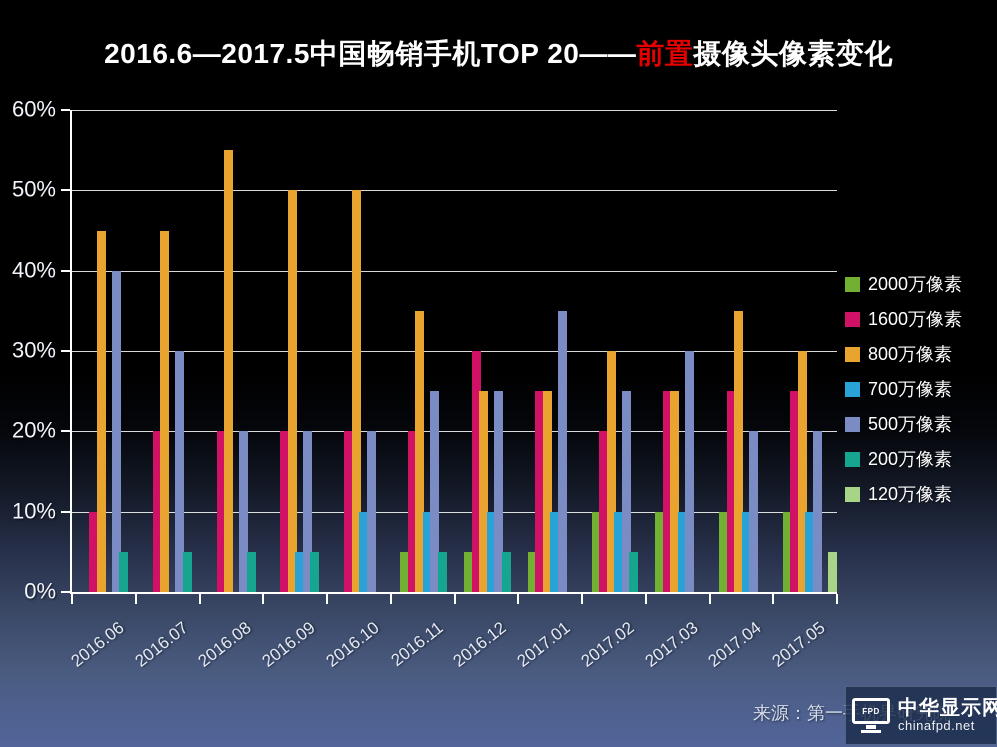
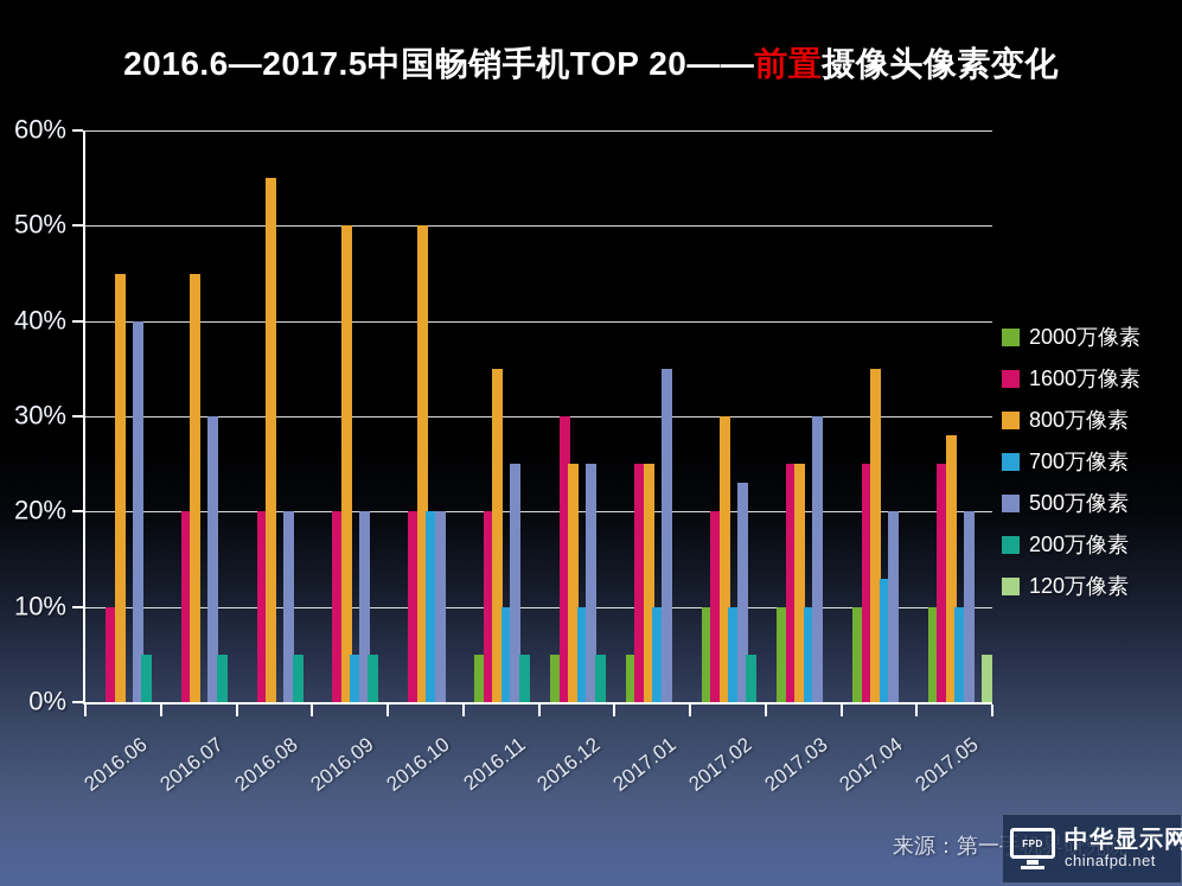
700万像素/2016.10: 10% -> 20%
500万像素/2017.02: 25% -> 23%
700万像素/2017.04: 10% -> 13%
800万像素/2017.05: 30% -> 28%
